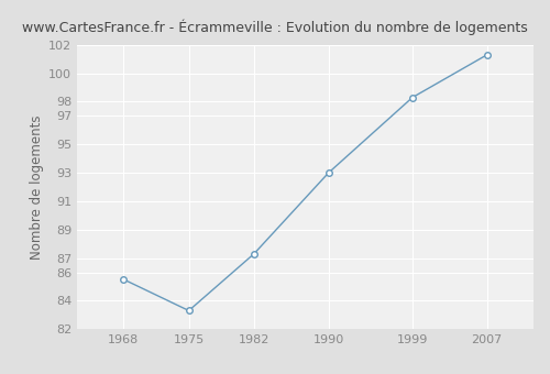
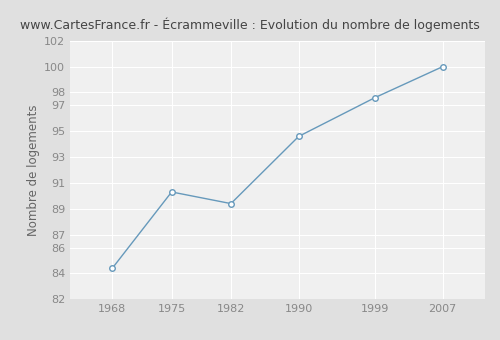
1968: 85.5 -> 84.4
1975: 83.3 -> 90.3
1982: 87.3 -> 89.4
1990: 93.0 -> 94.6
1999: 98.3 -> 97.6
2007: 101.3 -> 100.0
